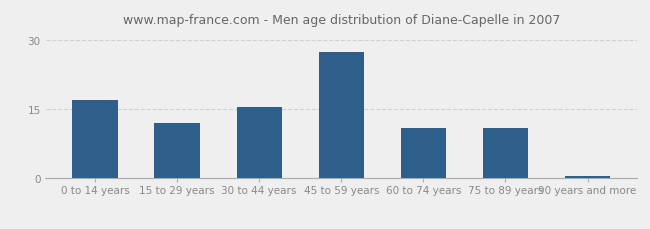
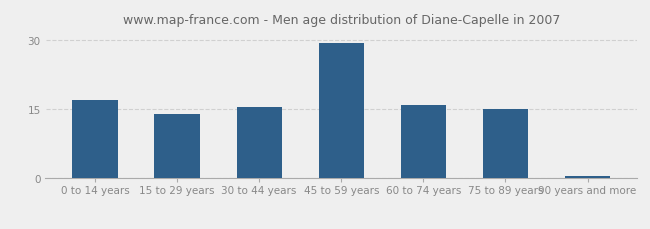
15 to 29 years: 12.0 -> 14.0
45 to 59 years: 27.5 -> 29.5
60 to 74 years: 11.0 -> 16.0
75 to 89 years: 11.0 -> 15.0
